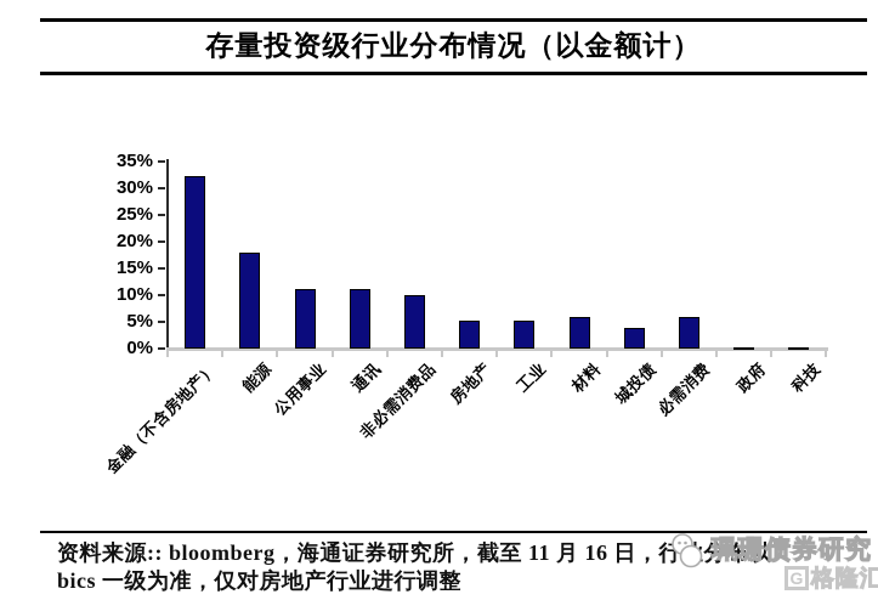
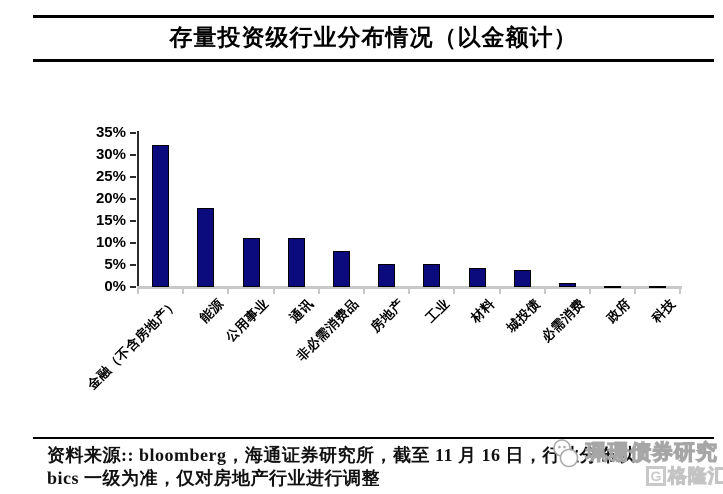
非必需消费品: 10% -> 8%
材料: 6% -> 4%
必需消费: 6% -> 1%
